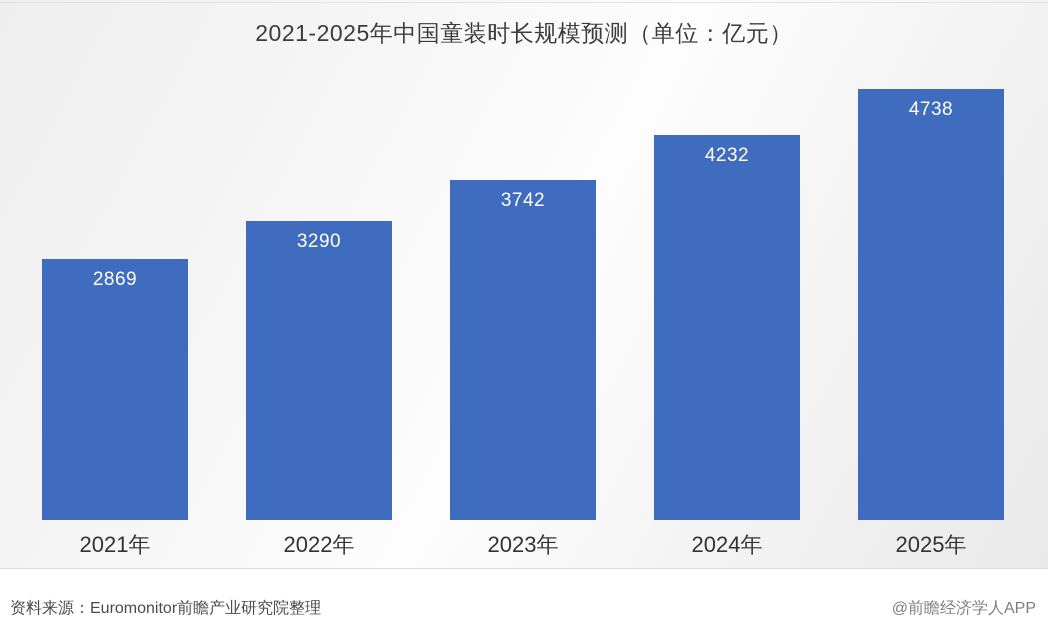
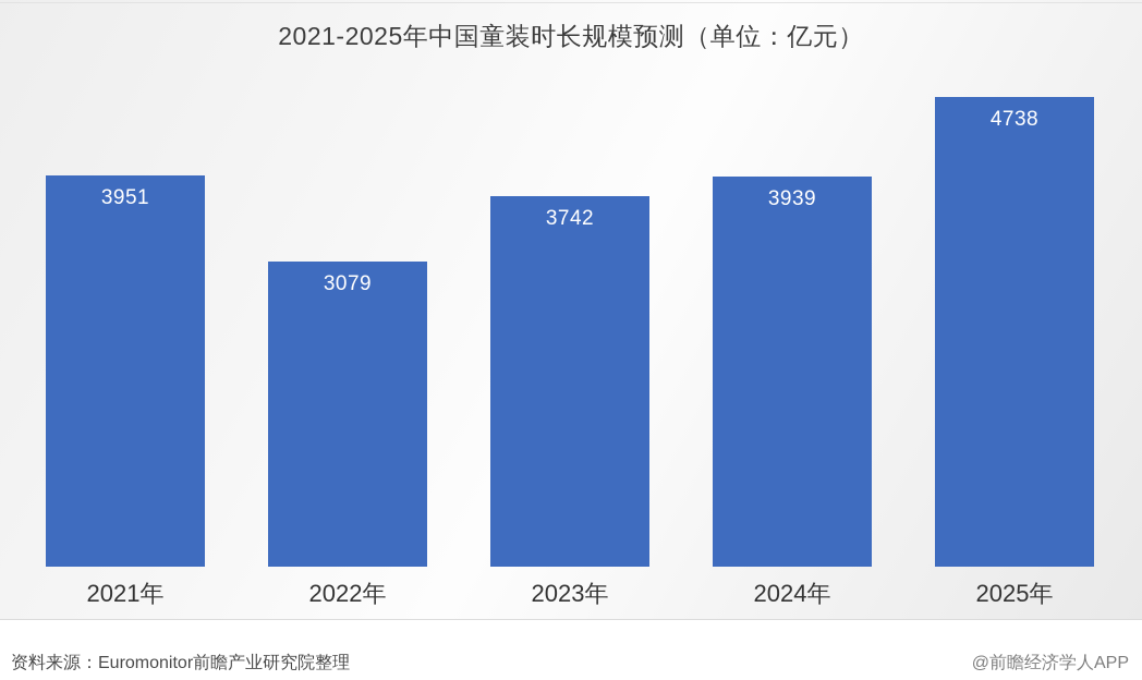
2021年: 2869 -> 3951
2022年: 3290 -> 3079
2024年: 4232 -> 3939
